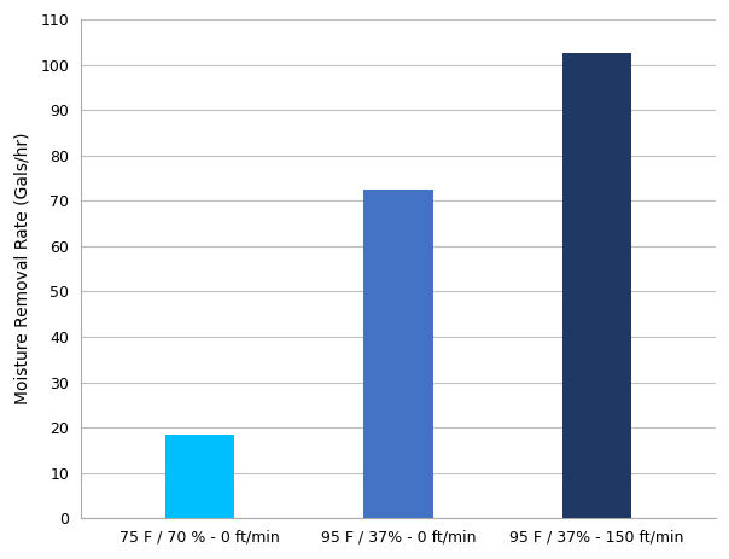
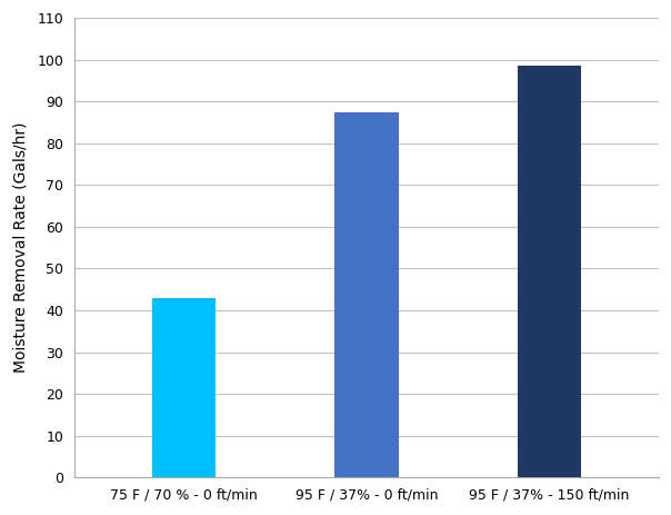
75 F / 70 % - 0 ft/min: 18.5 -> 43.0
95 F / 37% - 0 ft/min: 72.5 -> 87.5
95 F / 37% - 150 ft/min: 102.5 -> 98.5
